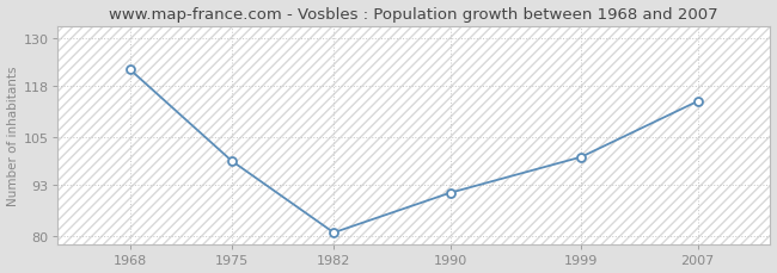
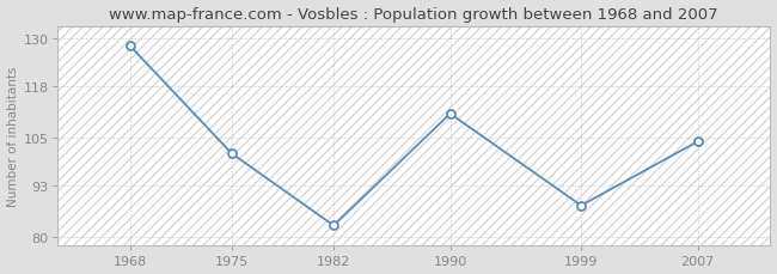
1968: 122 -> 128
1975: 99 -> 101
1982: 81 -> 83
1990: 91 -> 111
1999: 100 -> 88
2007: 114 -> 104
